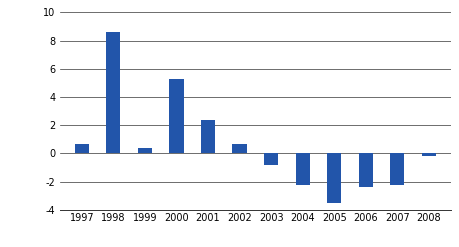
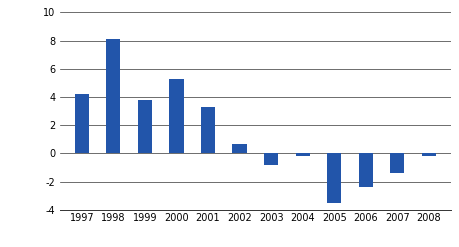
1997: 0.7 -> 4.2
1998: 8.6 -> 8.1
1999: 0.4 -> 3.8
2001: 2.4 -> 3.3
2004: -2.2 -> -0.2
2007: -2.2 -> -1.4
